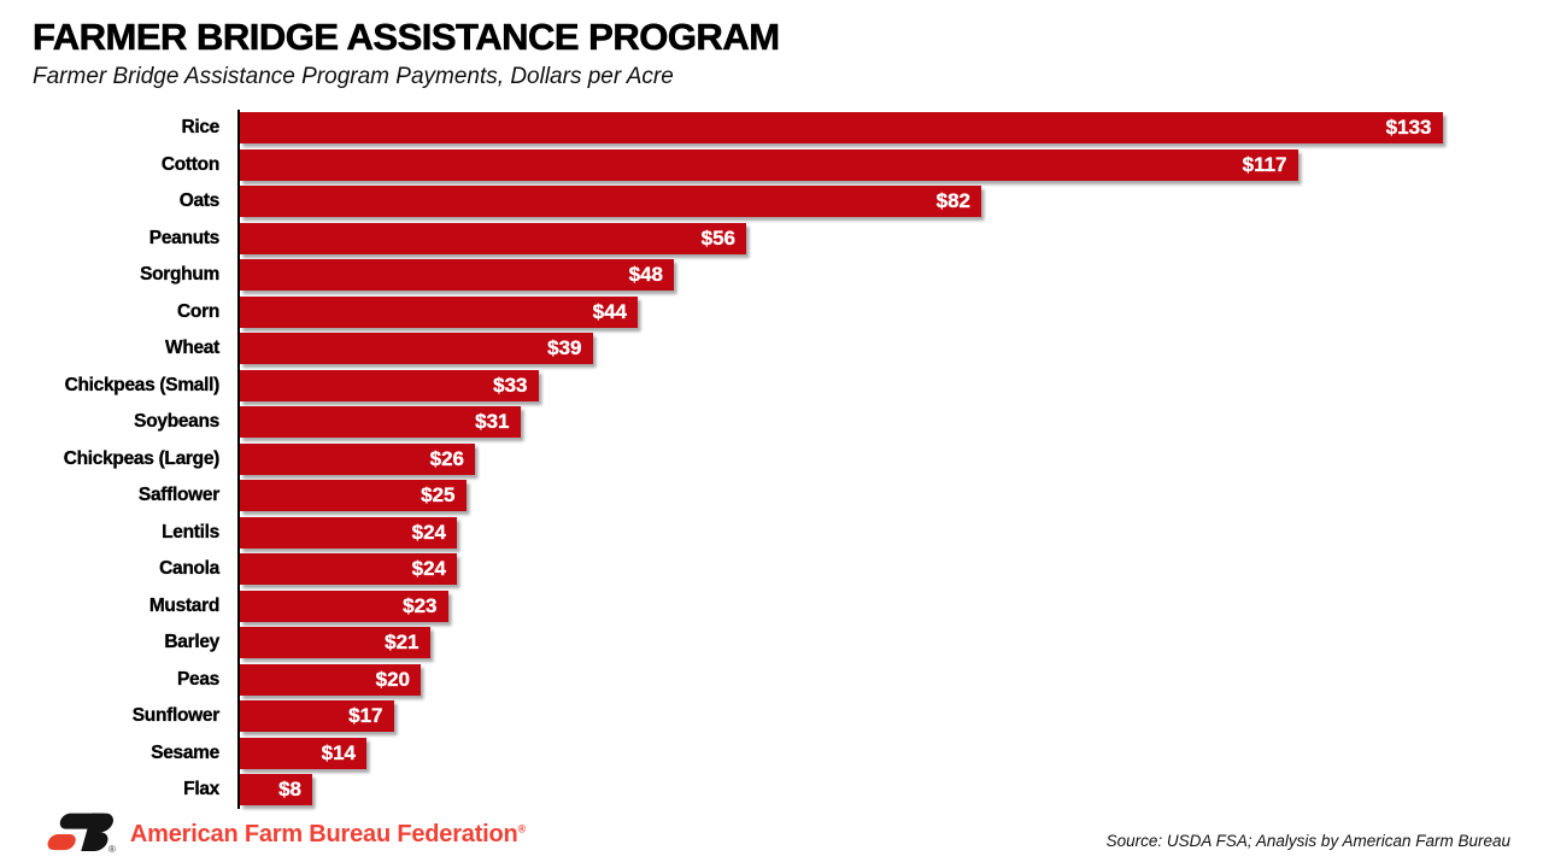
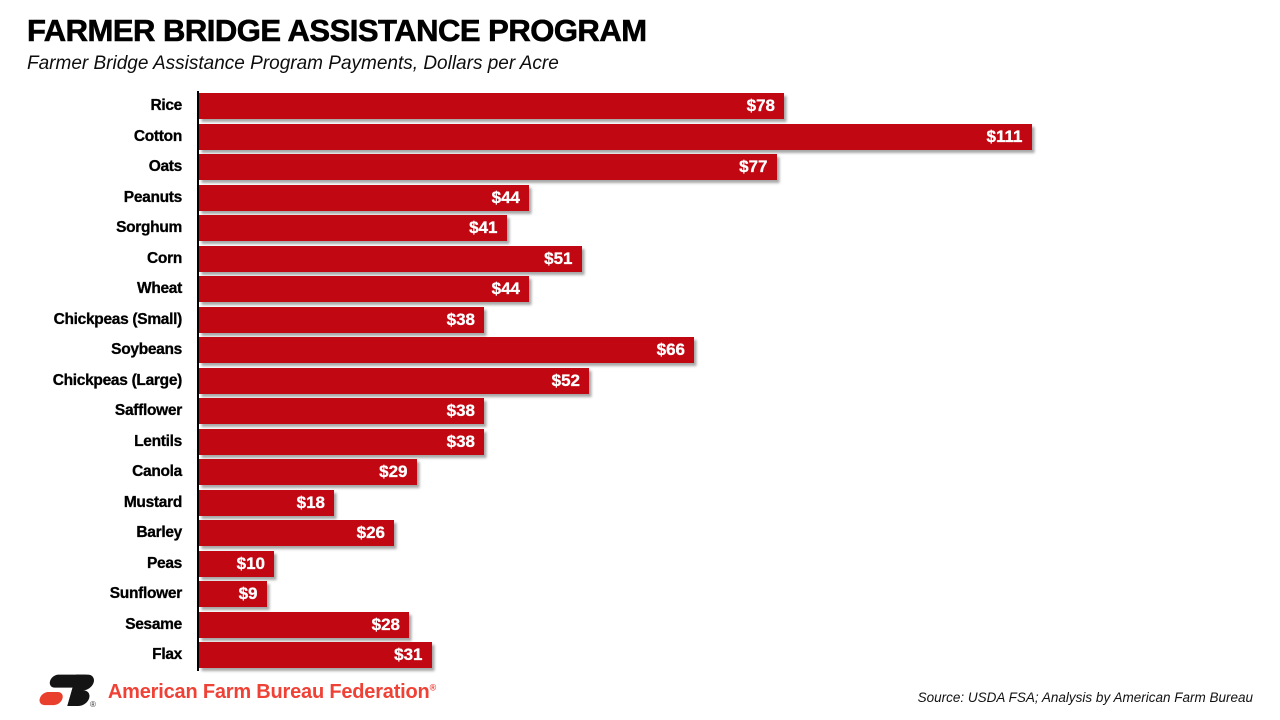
Rice: $133 -> $78
Cotton: $117 -> $111
Oats: $82 -> $77
Peanuts: $56 -> $44
Sorghum: $48 -> $41
Corn: $44 -> $51
Wheat: $39 -> $44
Chickpeas (Small): $33 -> $38
Soybeans: $31 -> $66
Chickpeas (Large): $26 -> $52
Safflower: $25 -> $38
Lentils: $24 -> $38
Canola: $24 -> $29
Mustard: $23 -> $18
Barley: $21 -> $26
Peas: $20 -> $10
Sunflower: $17 -> $9
Sesame: $14 -> $28
Flax: $8 -> $31
